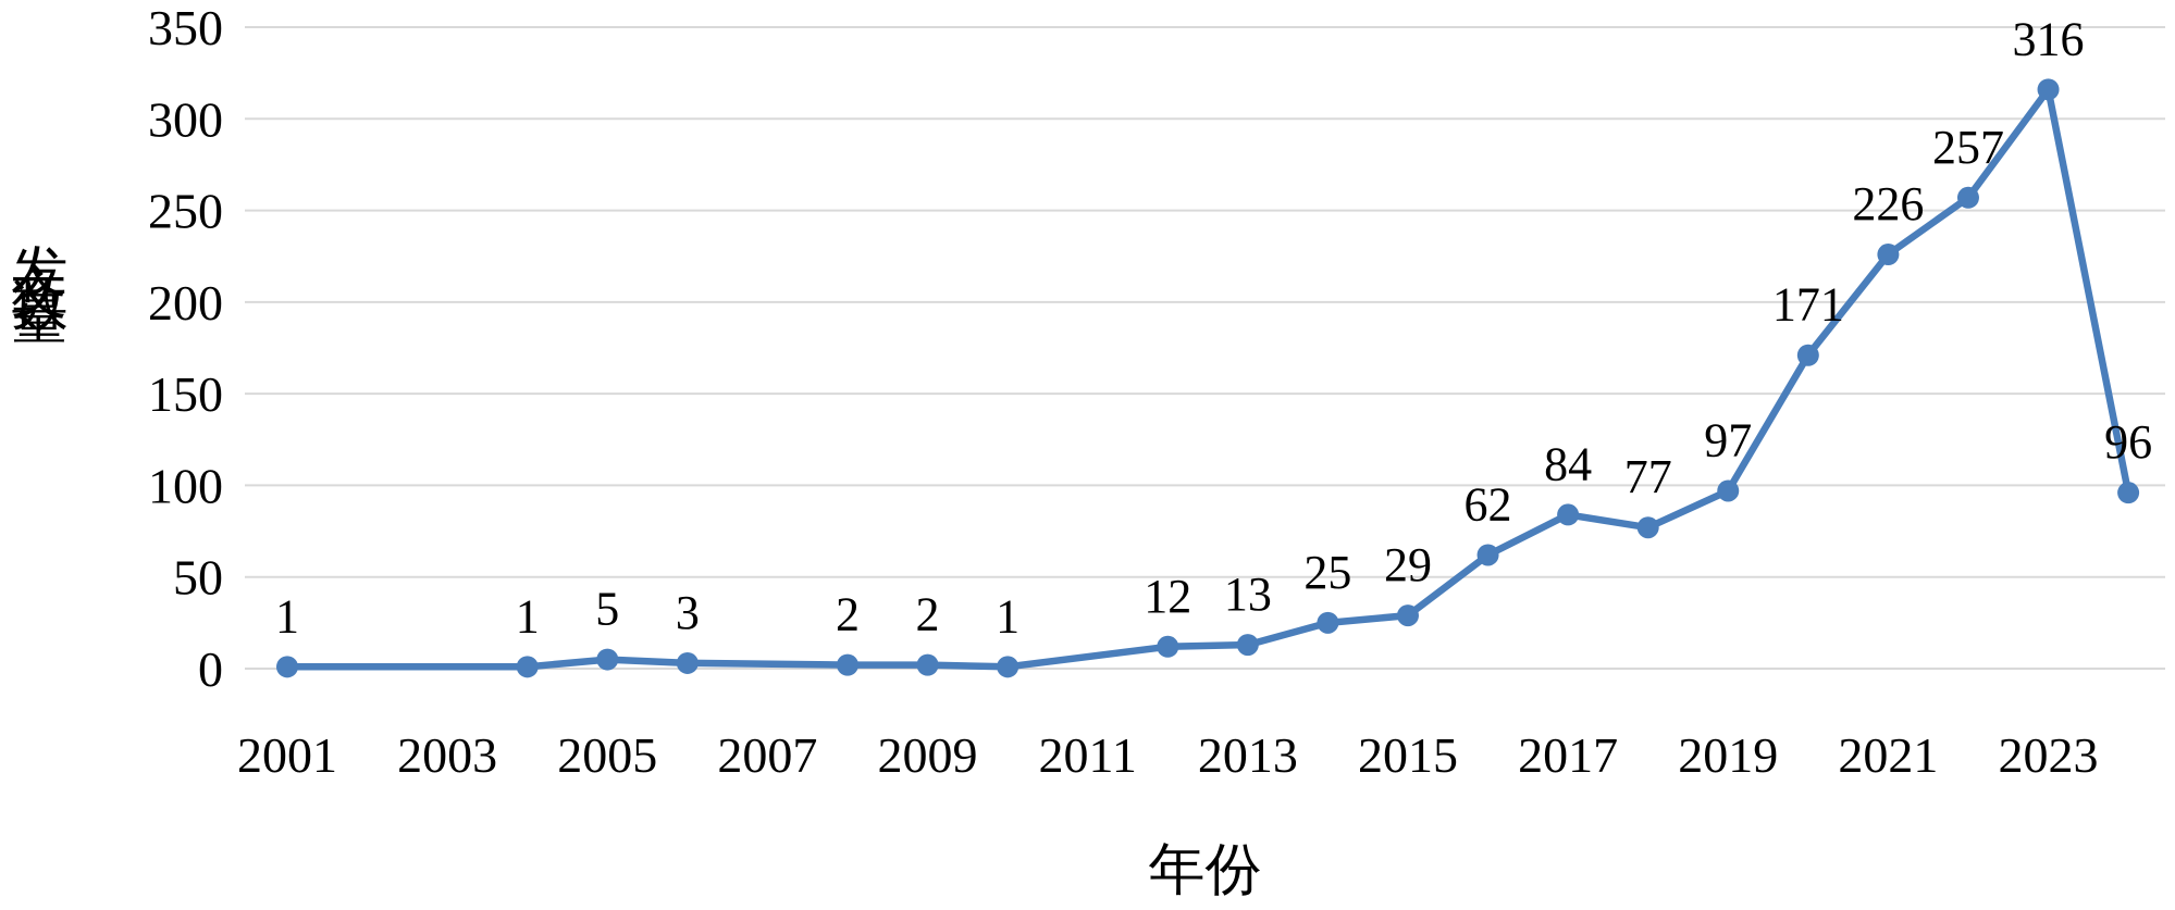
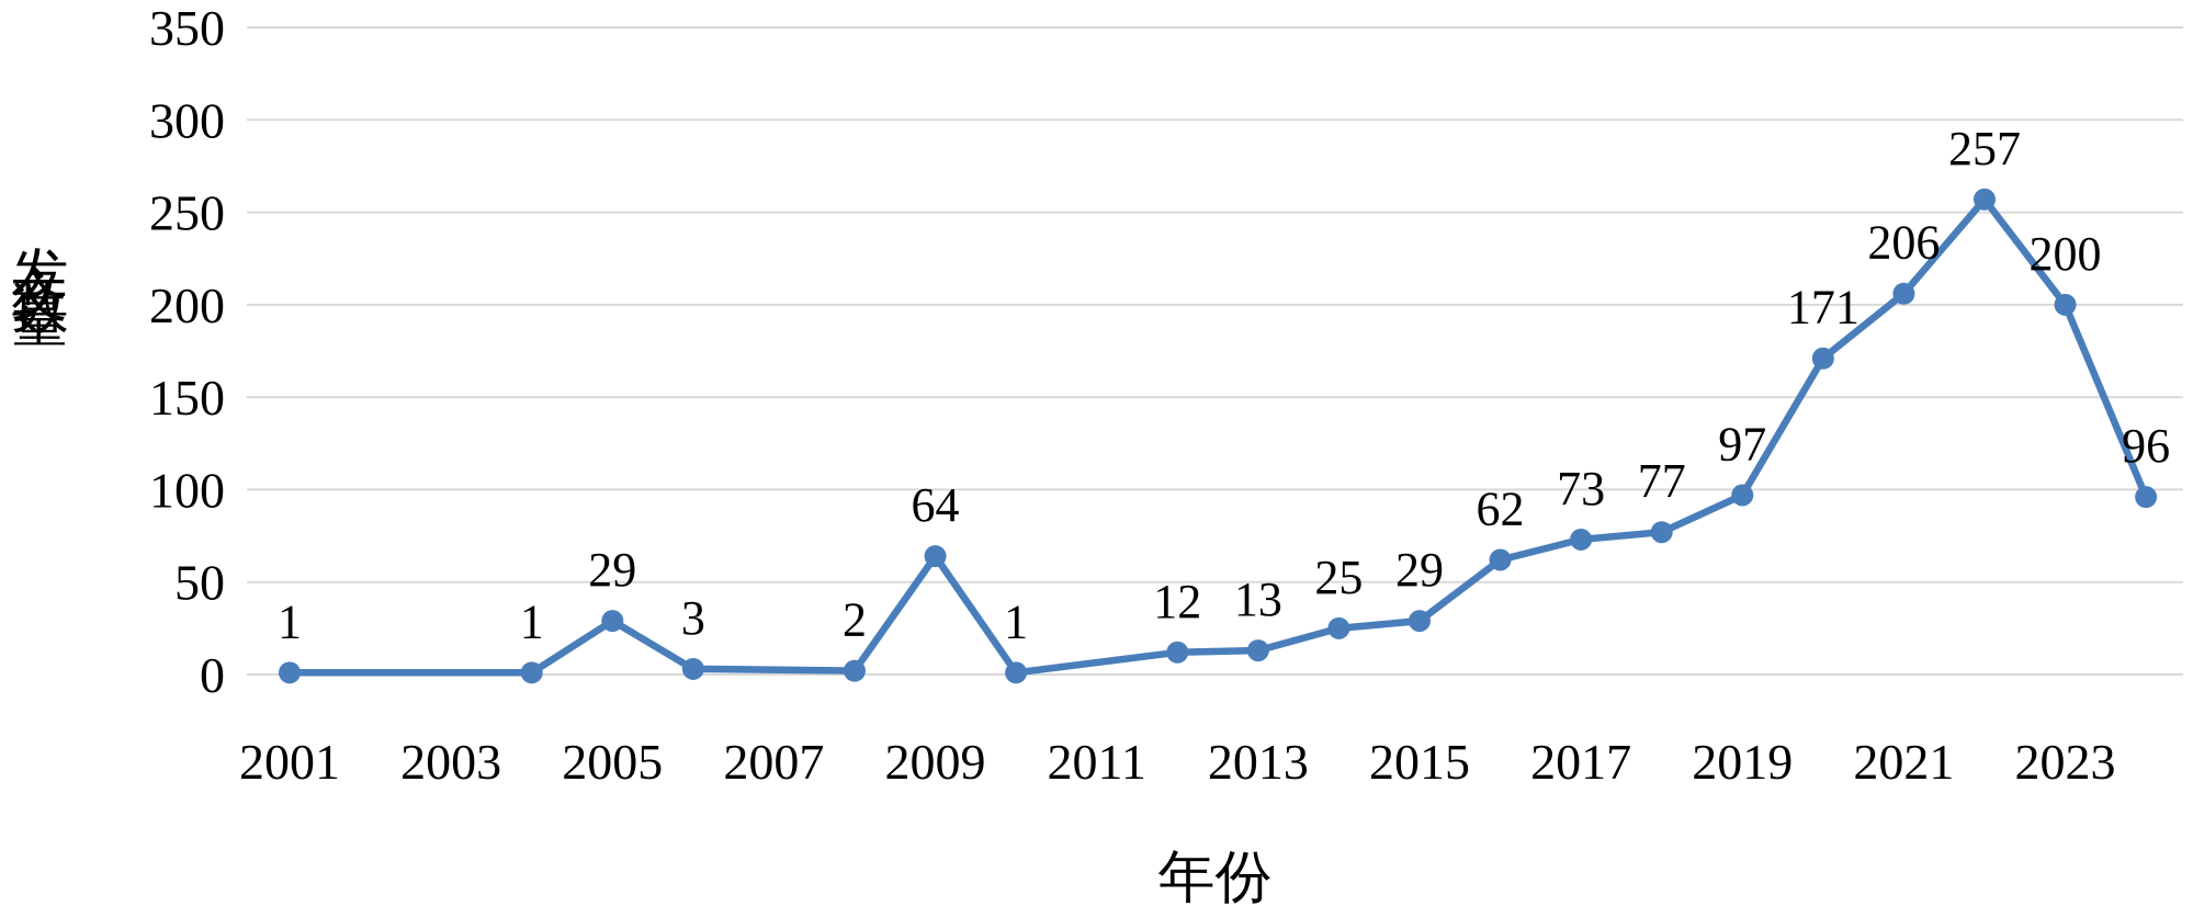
2005: 5 -> 29
2009: 2 -> 64
2017: 84 -> 73
2021: 226 -> 206
2023: 316 -> 200
